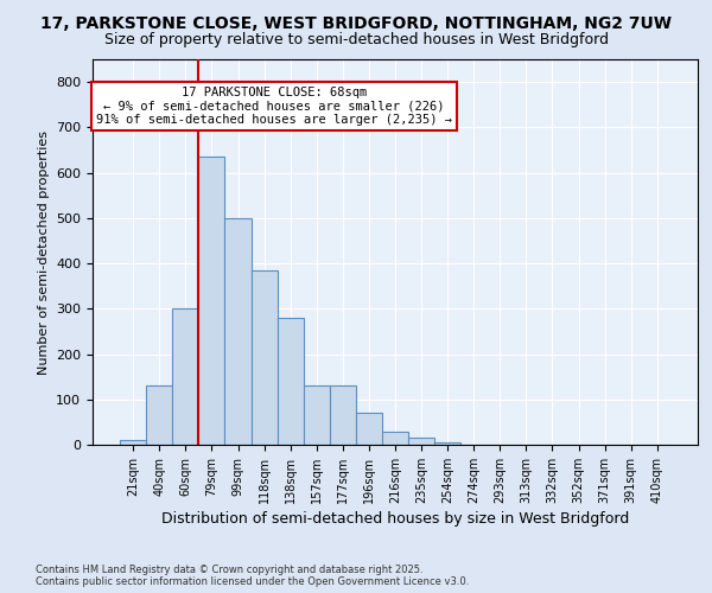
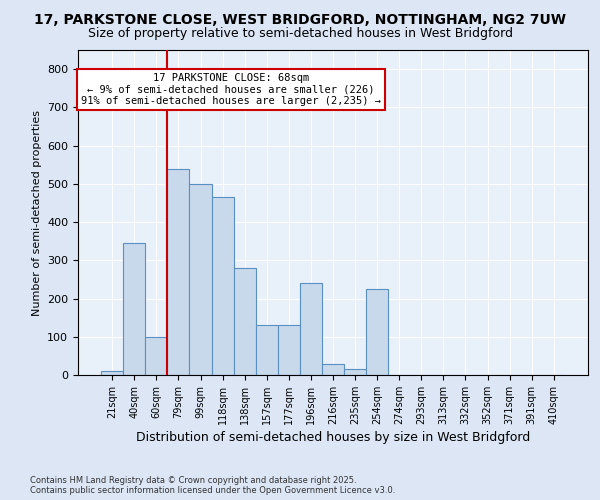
40sqm: 130 -> 345
60sqm: 300 -> 100
79sqm: 635 -> 540
118sqm: 385 -> 465
196sqm: 70 -> 240
254sqm: 5 -> 225
